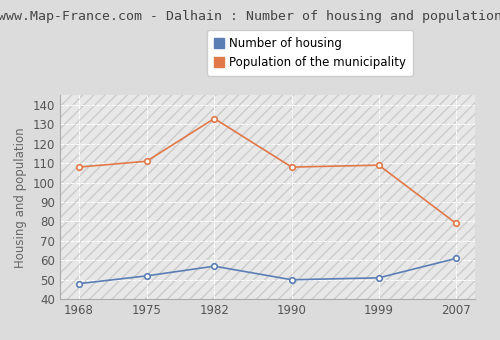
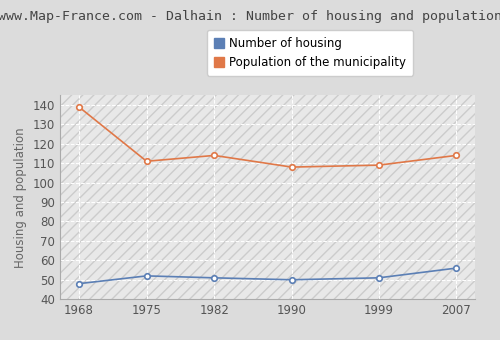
Population of the municipality/1968: 108 -> 139
Number of housing/1982: 57 -> 51
Population of the municipality/1982: 133 -> 114
Number of housing/2007: 61 -> 56
Population of the municipality/2007: 79 -> 114
